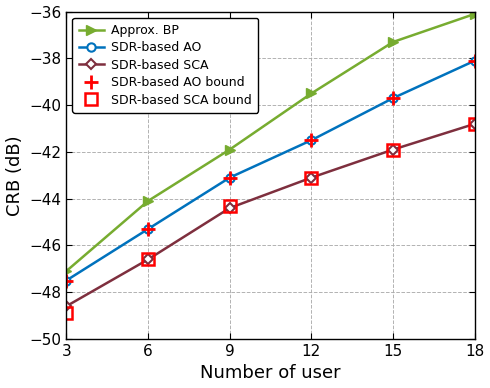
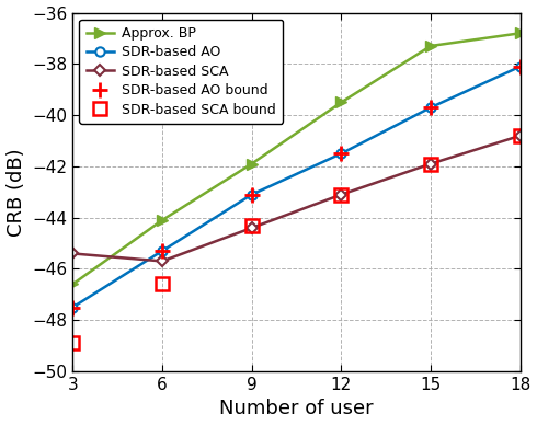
Approx. BP/3: -47.1 -> -46.6
SDR-based SCA/3: -48.6 -> -45.4
SDR-based SCA/6: -46.6 -> -45.7
Approx. BP/18: -36.1 -> -36.8
